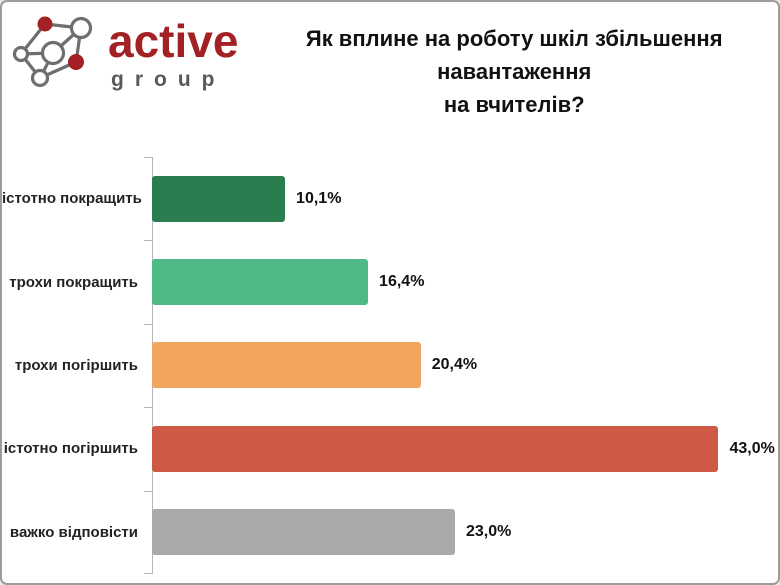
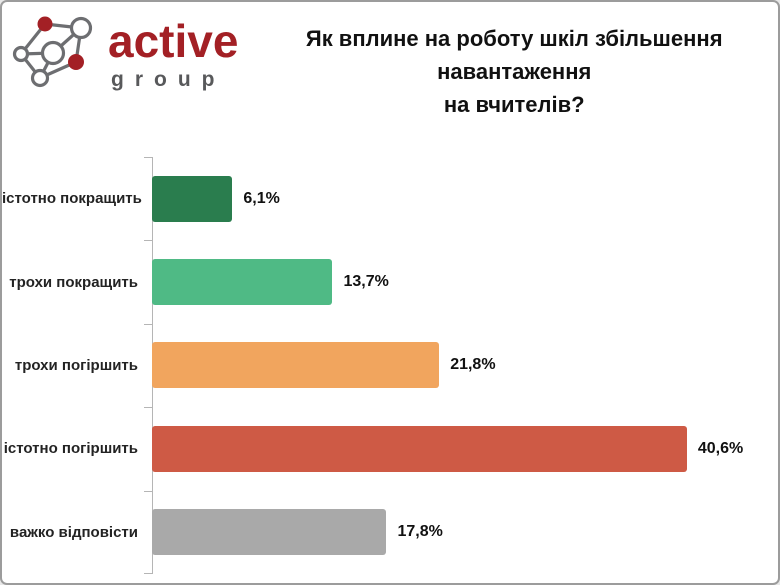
істотно покращить: 10,1% -> 6,1%
трохи покращить: 16,4% -> 13,7%
трохи погіршить: 20,4% -> 21,8%
істотно погіршить: 43,0% -> 40,6%
важко відповісти: 23,0% -> 17,8%
